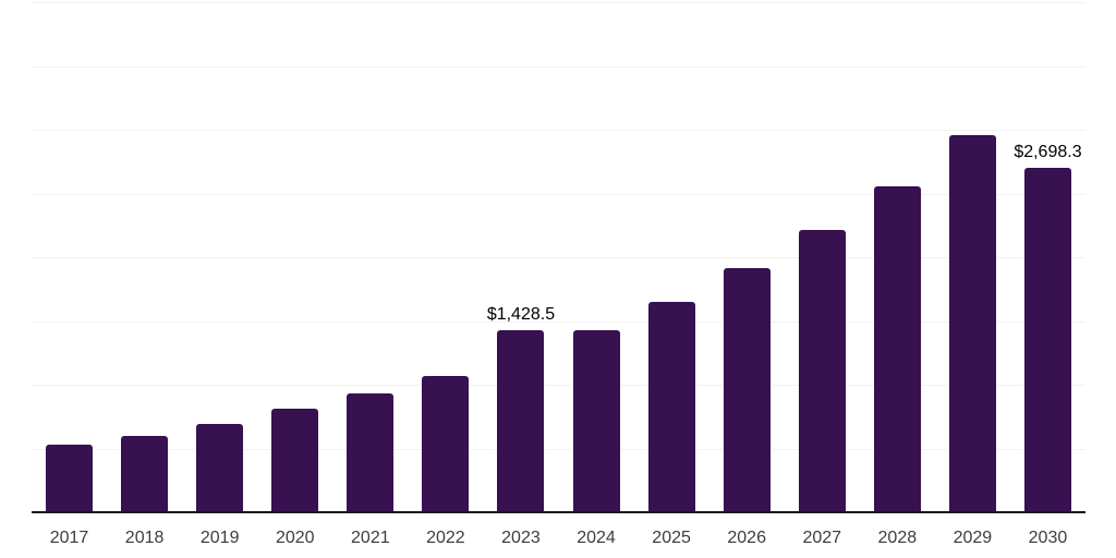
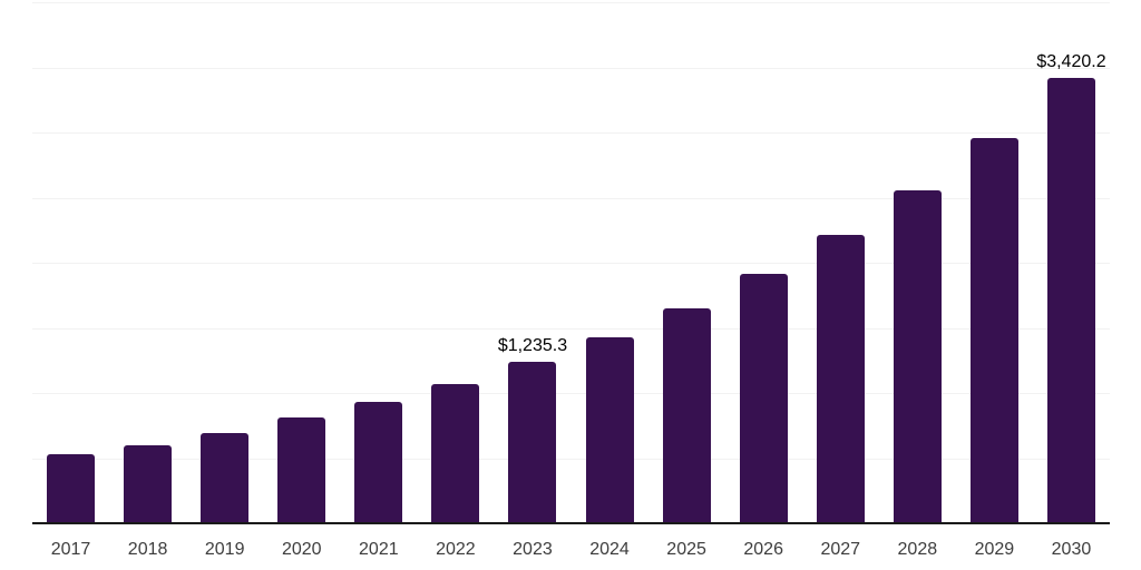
2023: $1,428.5 -> $1,235.3
2030: $2,698.3 -> $3,420.2
